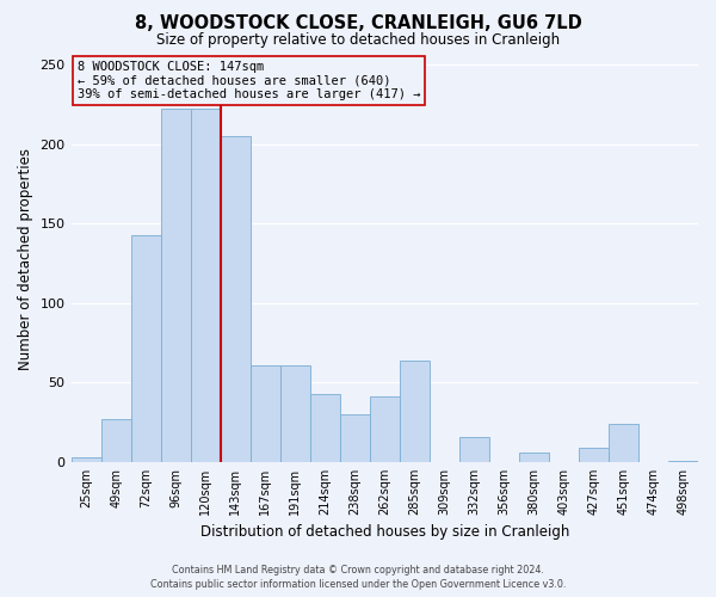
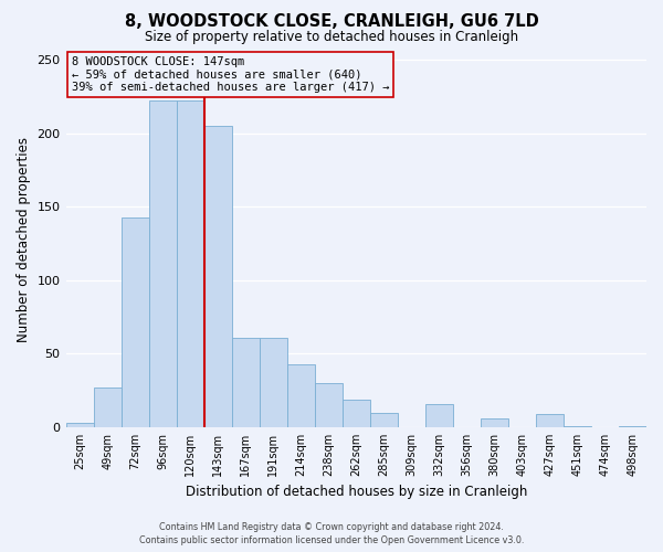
262sqm: 41 -> 19
285sqm: 64 -> 10
451sqm: 24 -> 1
